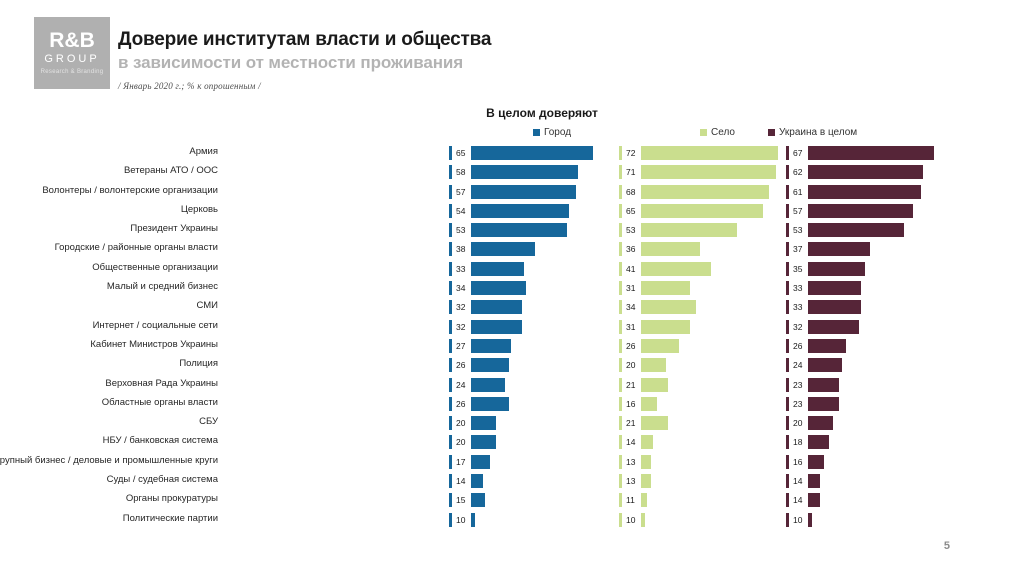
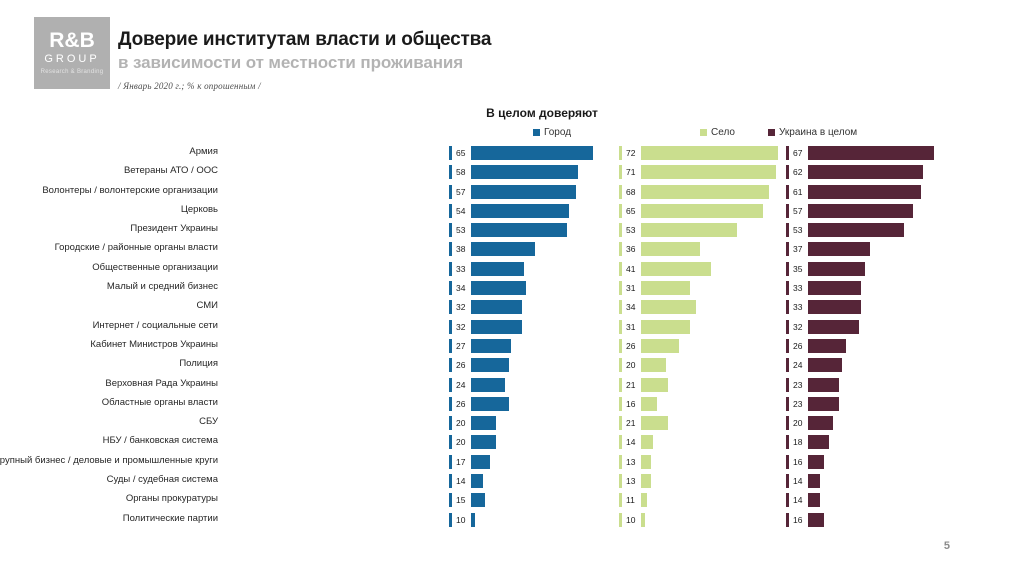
Украина в целом/Политические партии: 10 -> 16
